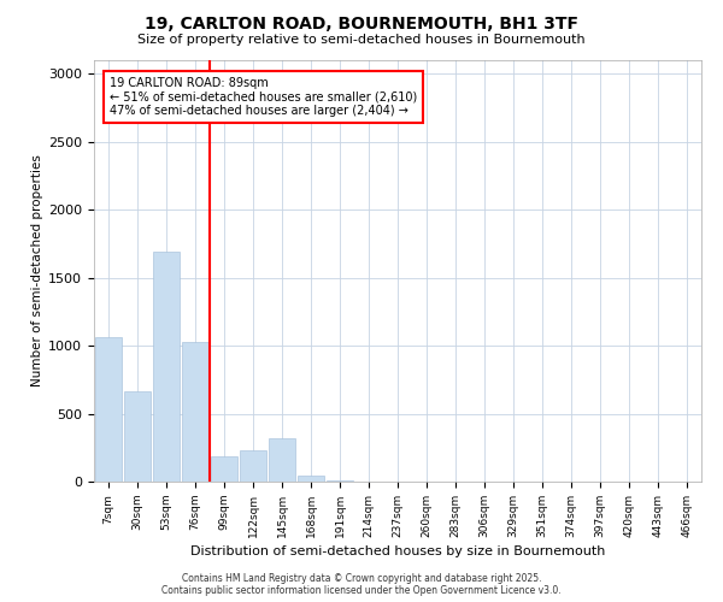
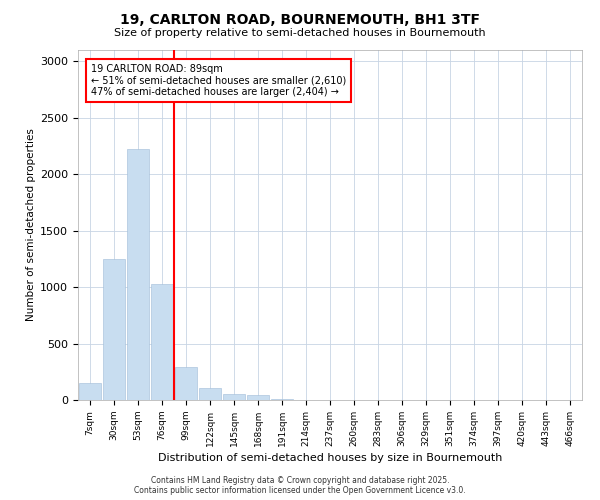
7sqm: 1060 -> 150
30sqm: 660 -> 1250
53sqm: 1690 -> 2220
99sqm: 190 -> 290
122sqm: 230 -> 100
145sqm: 320 -> 60
